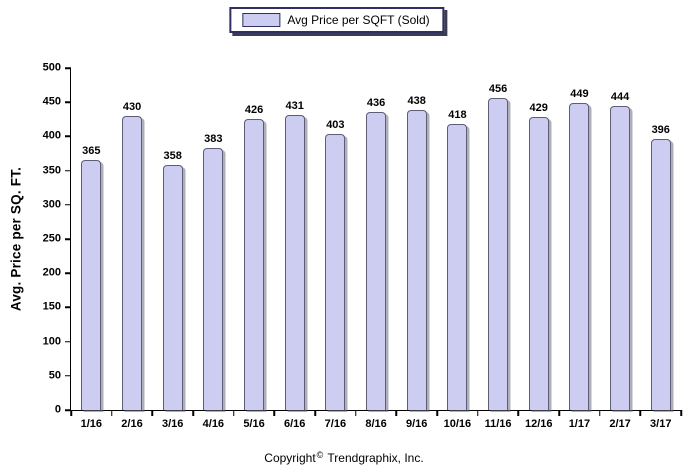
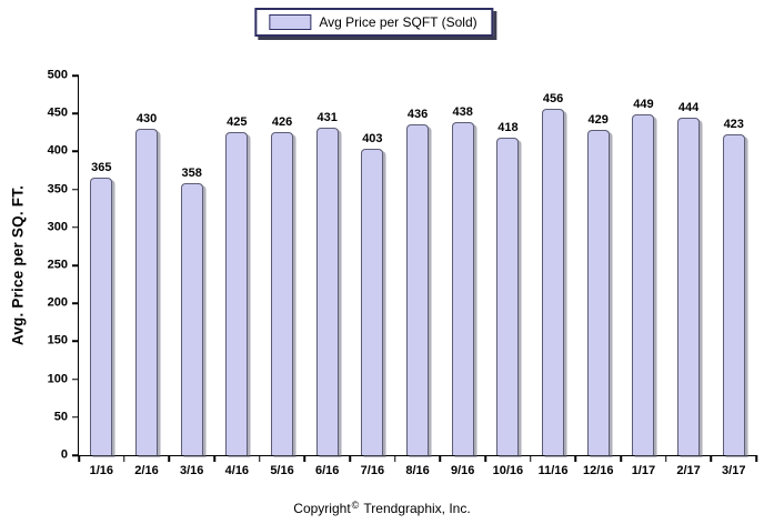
4/16: 383 -> 425
3/17: 396 -> 423
